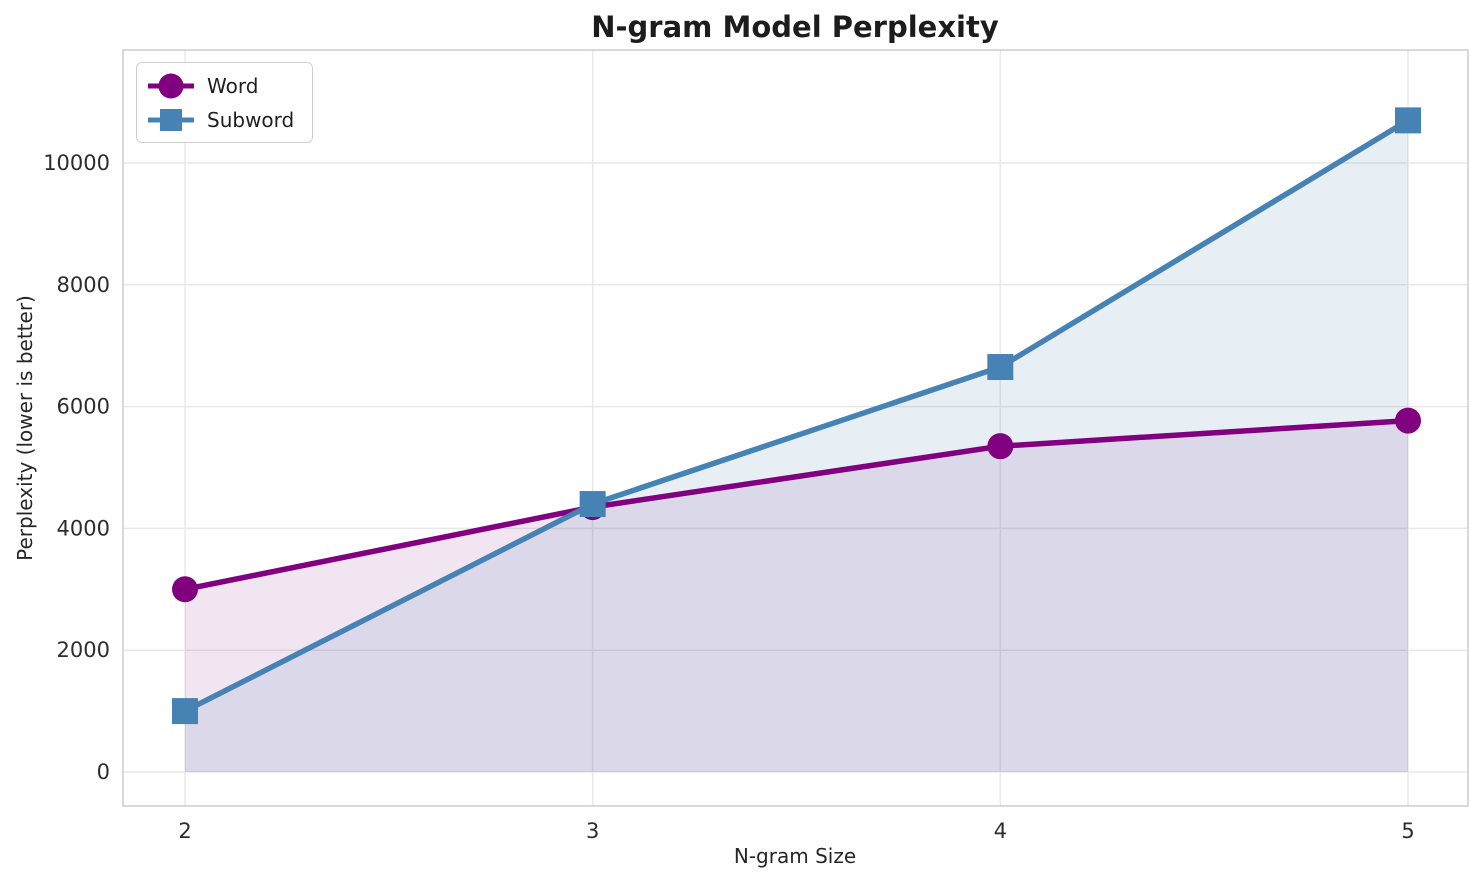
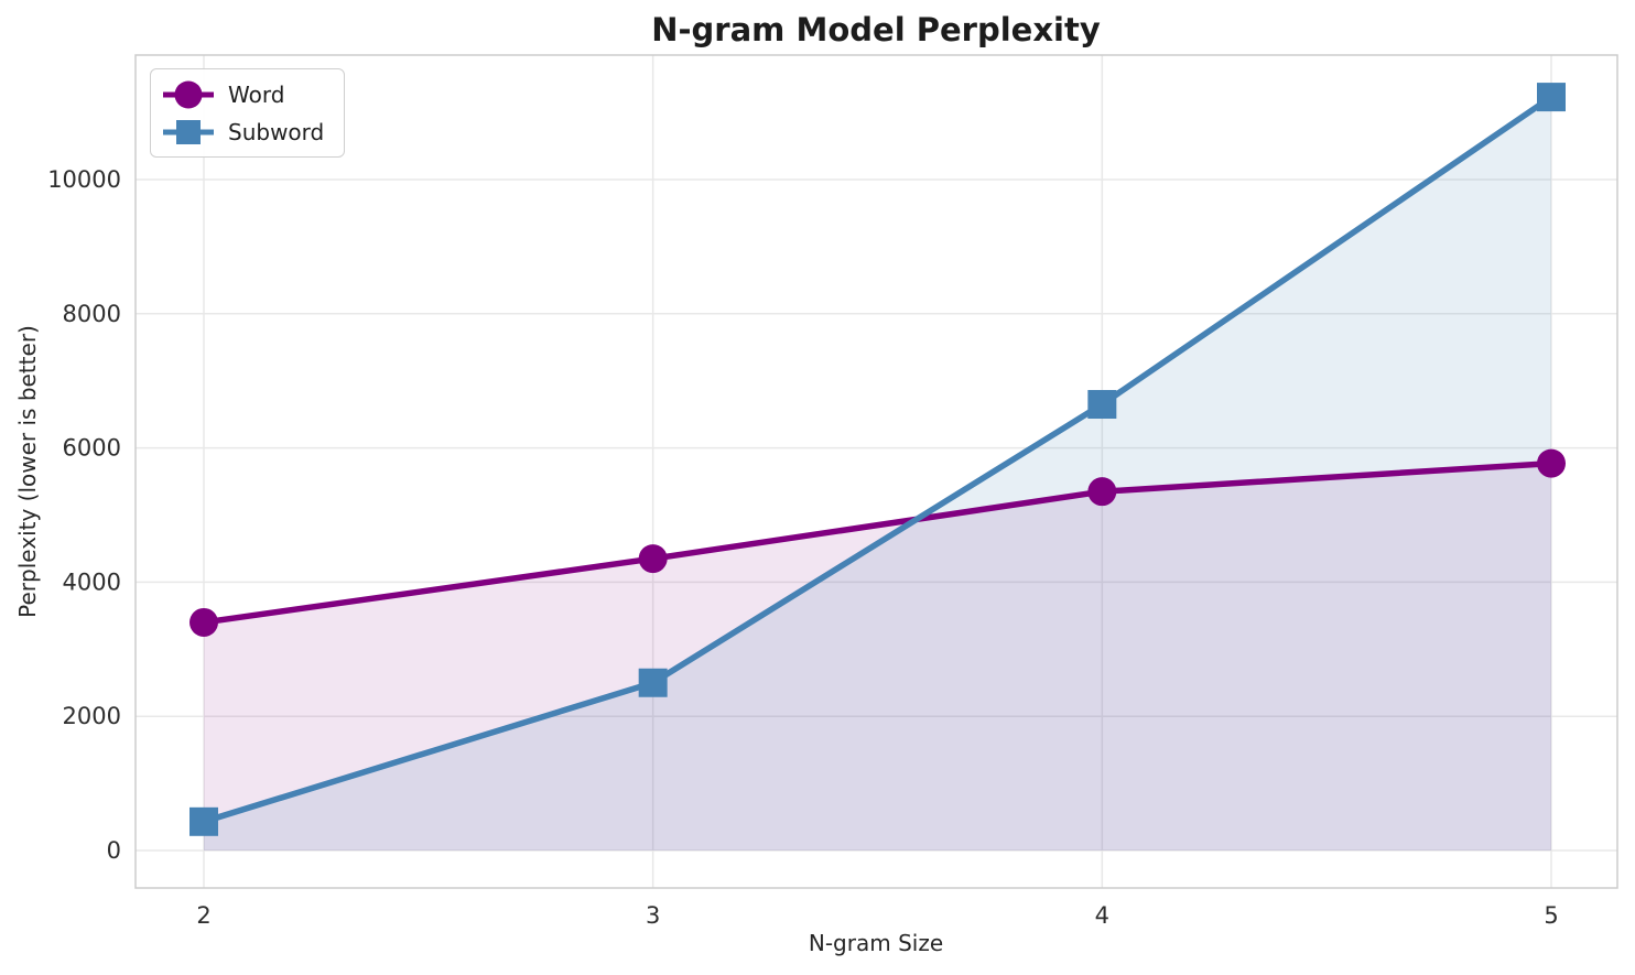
Word/2: 3000 -> 3400
Subword/2: 1000 -> 400
Subword/3: 4400 -> 2500
Subword/5: 10700 -> 11200
